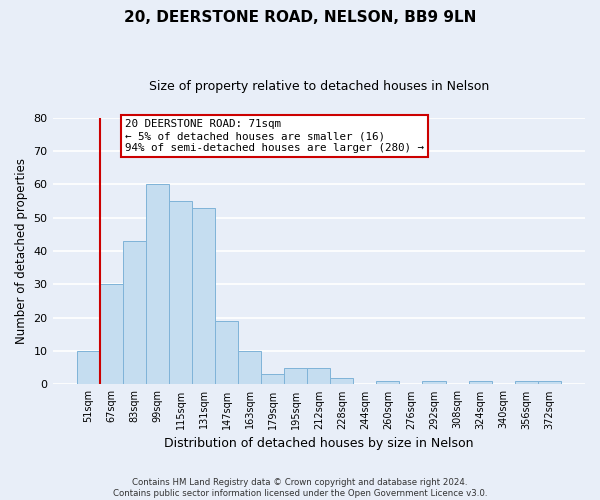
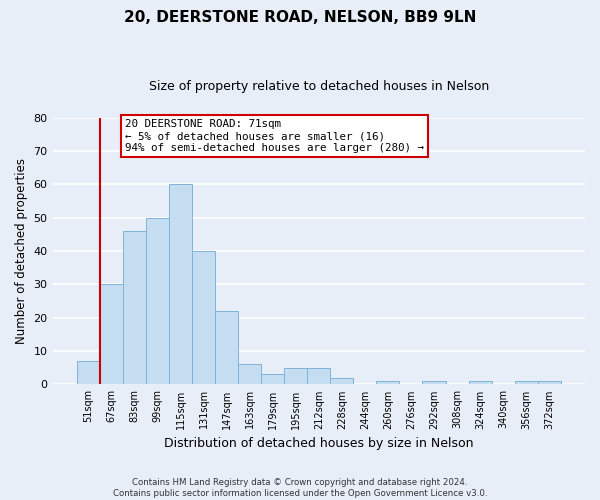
51sqm: 10 -> 7
83sqm: 43 -> 46
99sqm: 60 -> 50
115sqm: 55 -> 60
131sqm: 53 -> 40
147sqm: 19 -> 22
163sqm: 10 -> 6
